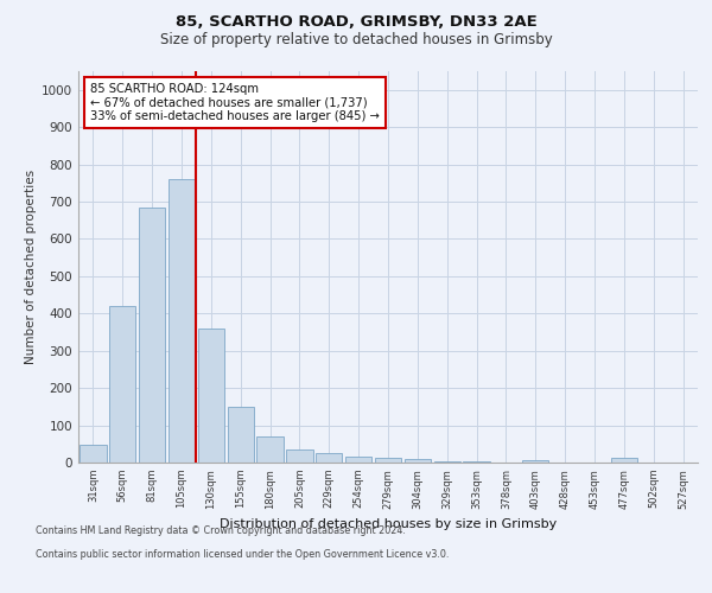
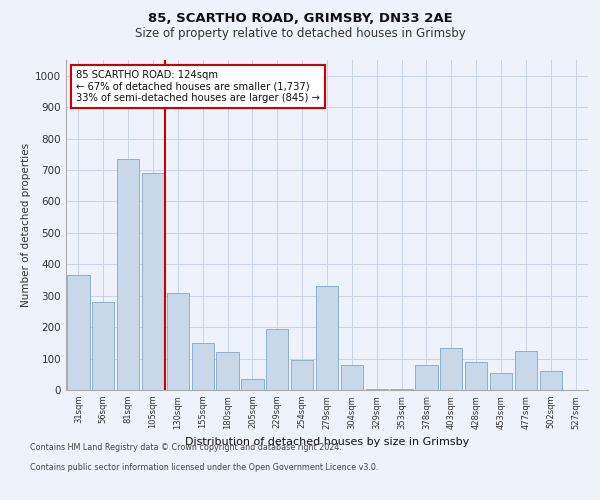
31sqm: 48 -> 365
56sqm: 420 -> 280
81sqm: 685 -> 735
105sqm: 760 -> 690
130sqm: 360 -> 310
180sqm: 70 -> 120
229sqm: 25 -> 195
254sqm: 16 -> 95
279sqm: 12 -> 330
304sqm: 8 -> 80
378sqm: 1 -> 80
403sqm: 5 -> 135
428sqm: 1 -> 90
453sqm: 1 -> 55
477sqm: 12 -> 125
502sqm: 1 -> 60
